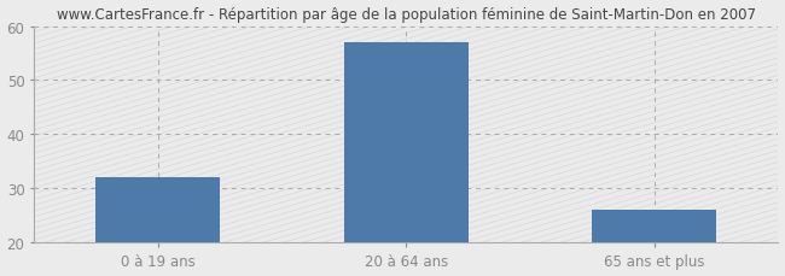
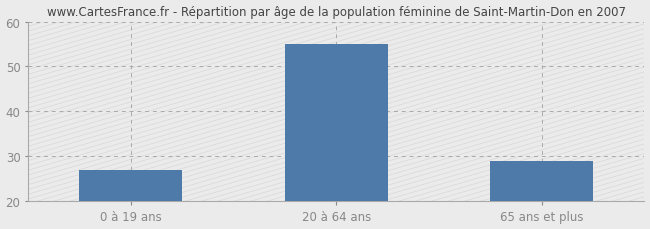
0 à 19 ans: 32 -> 27
20 à 64 ans: 57 -> 55
65 ans et plus: 26 -> 29
